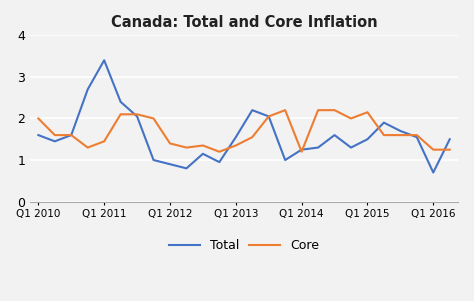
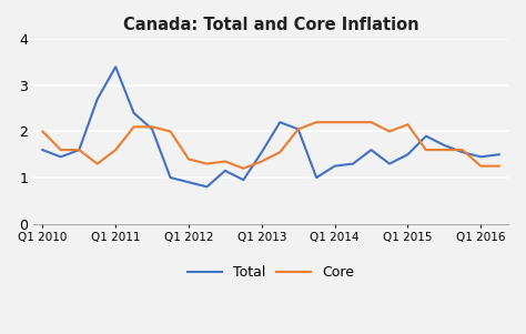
Core/Q1 2011: 1.45 -> 1.60
Core/Q1 2014: 1.20 -> 2.20
Total/Q1 2016: 0.70 -> 1.45
